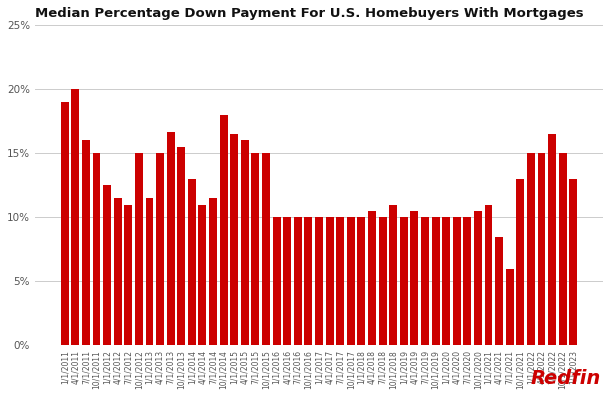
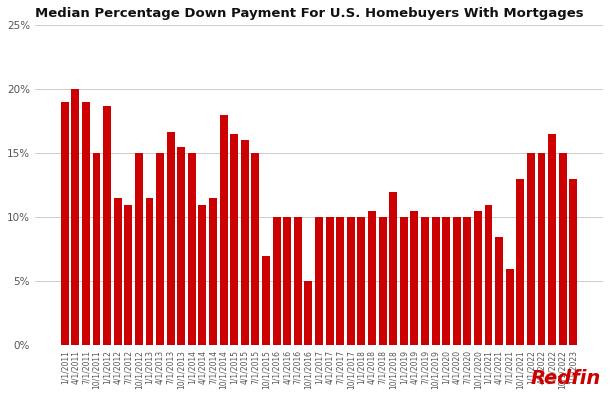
7/1/2011: 16.0% -> 19.0%
1/1/2012: 12.5% -> 18.7%
1/1/2014: 13.0% -> 15.0%
10/1/2015: 15.0% -> 7.0%
10/1/2016: 10.0% -> 5.0%
10/1/2018: 11.0% -> 12.0%
